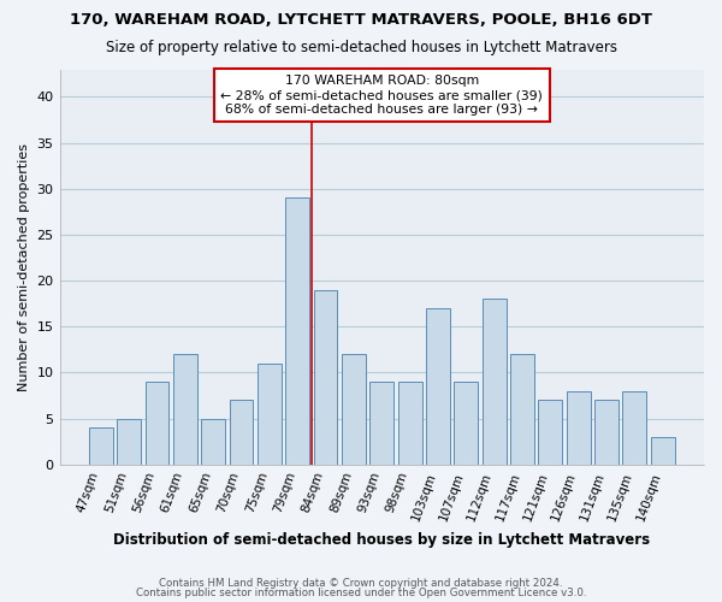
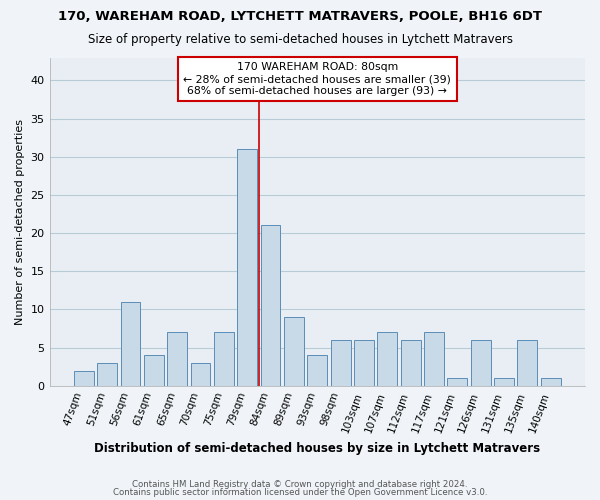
47sqm: 4 -> 2
51sqm: 5 -> 3
56sqm: 9 -> 11
61sqm: 12 -> 4
65sqm: 5 -> 7
70sqm: 7 -> 3
75sqm: 11 -> 7
79sqm: 29 -> 31
84sqm: 19 -> 21
89sqm: 12 -> 9
93sqm: 9 -> 4
98sqm: 9 -> 6
103sqm: 17 -> 6
107sqm: 9 -> 7
112sqm: 18 -> 6
117sqm: 12 -> 7
121sqm: 7 -> 1
126sqm: 8 -> 6
131sqm: 7 -> 1
135sqm: 8 -> 6
140sqm: 3 -> 1
